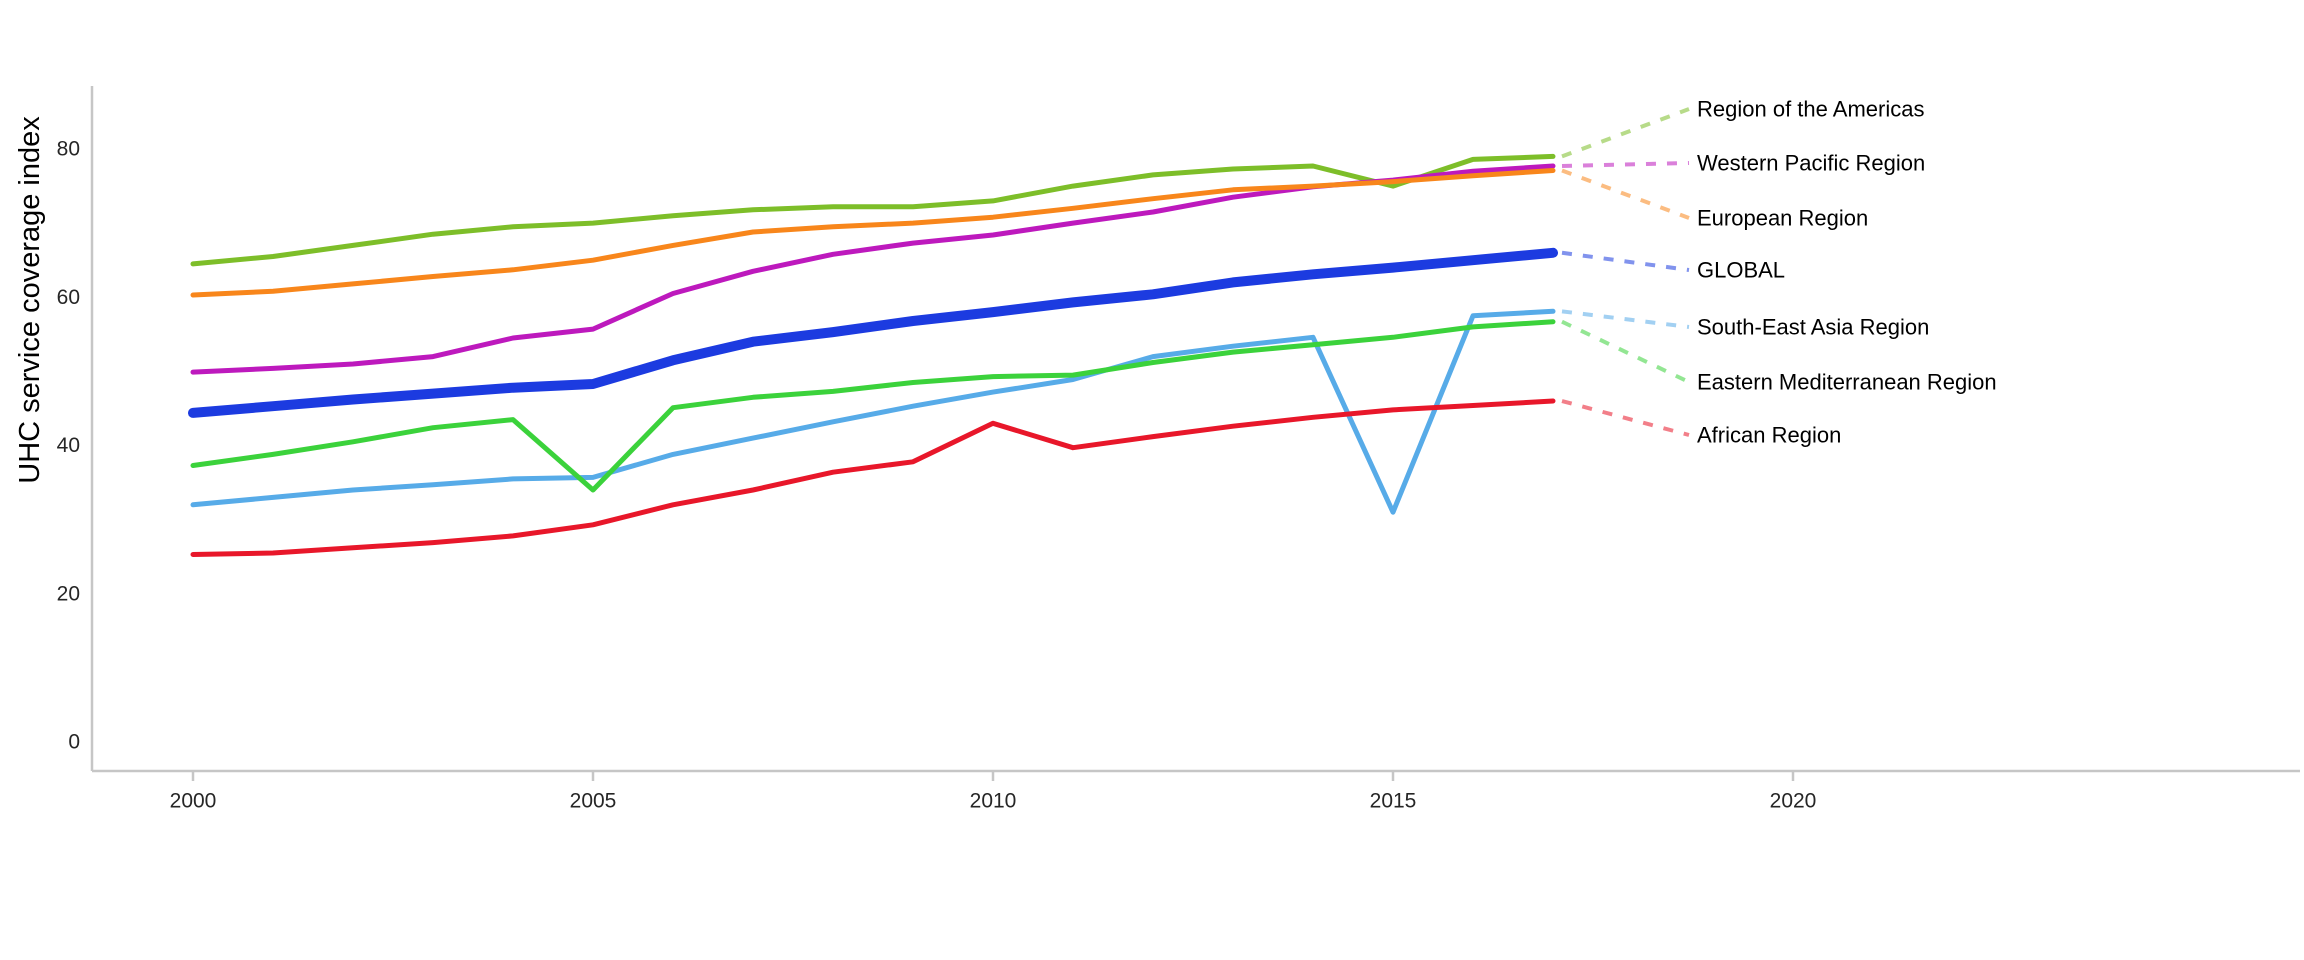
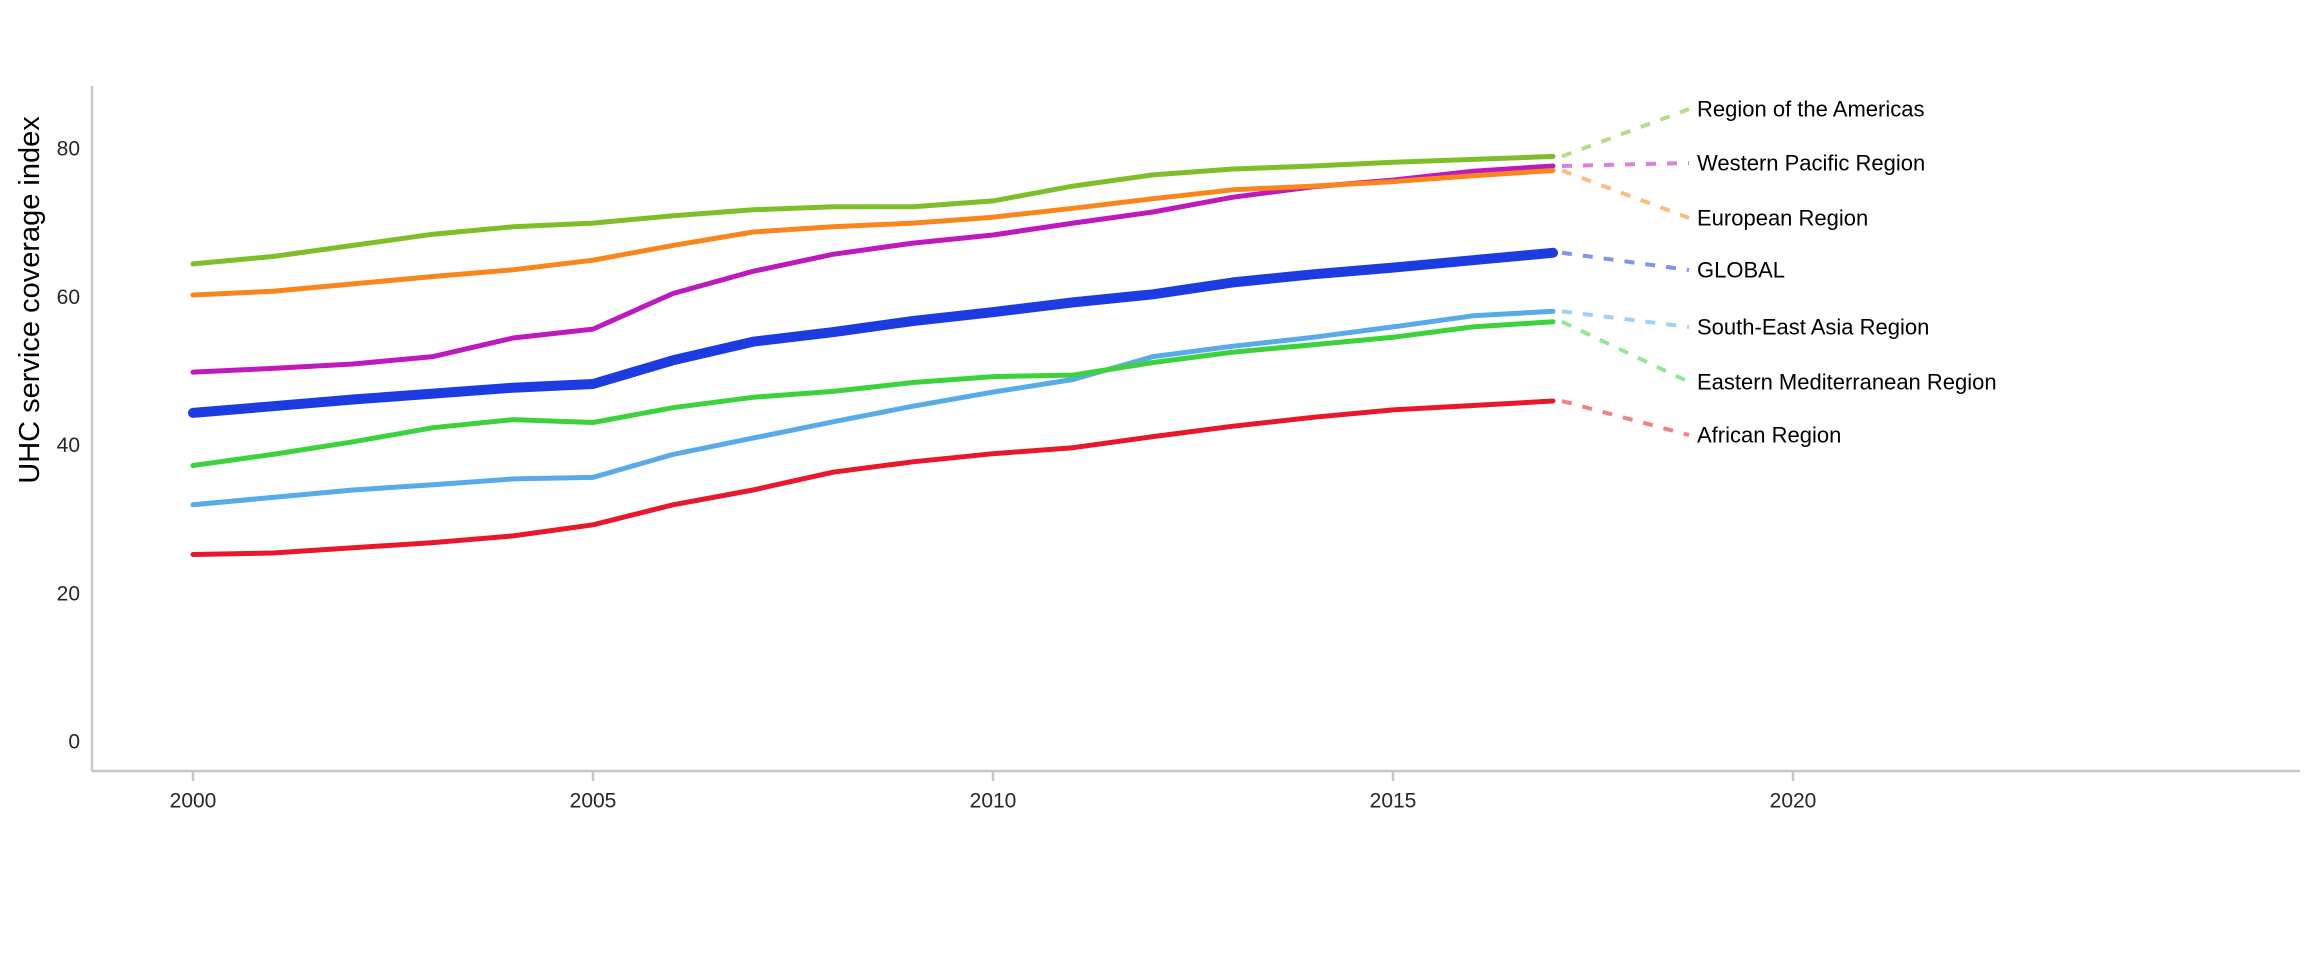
Eastern Mediterranean Region/2005: 34 -> 43
African Region/2010: 43 -> 39
Region of the Americas/2015: 75 -> 78
South-East Asia Region/2015: 31 -> 56
